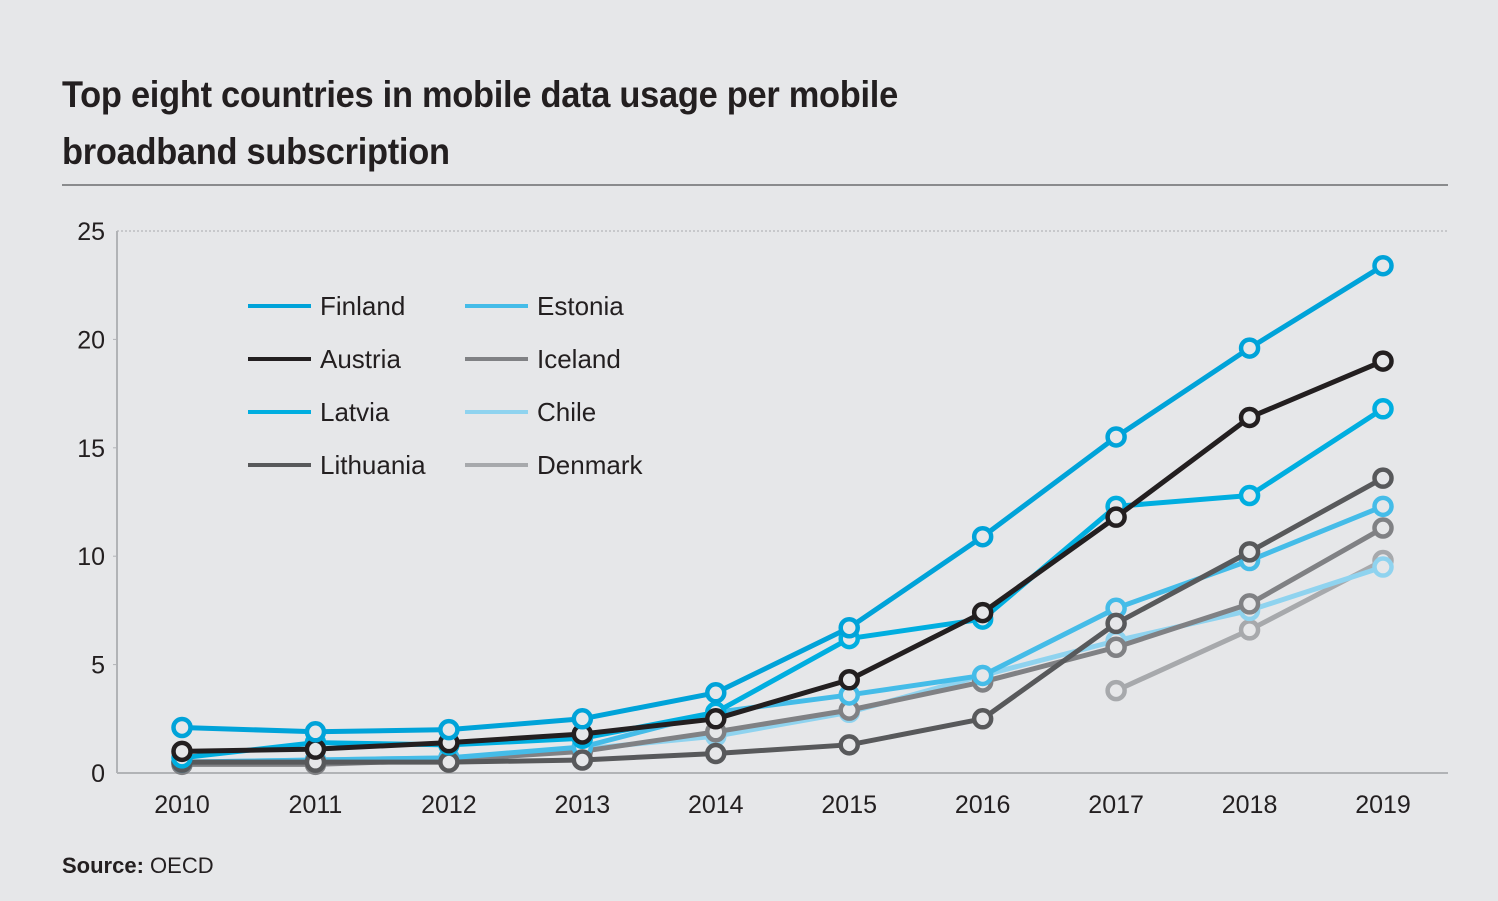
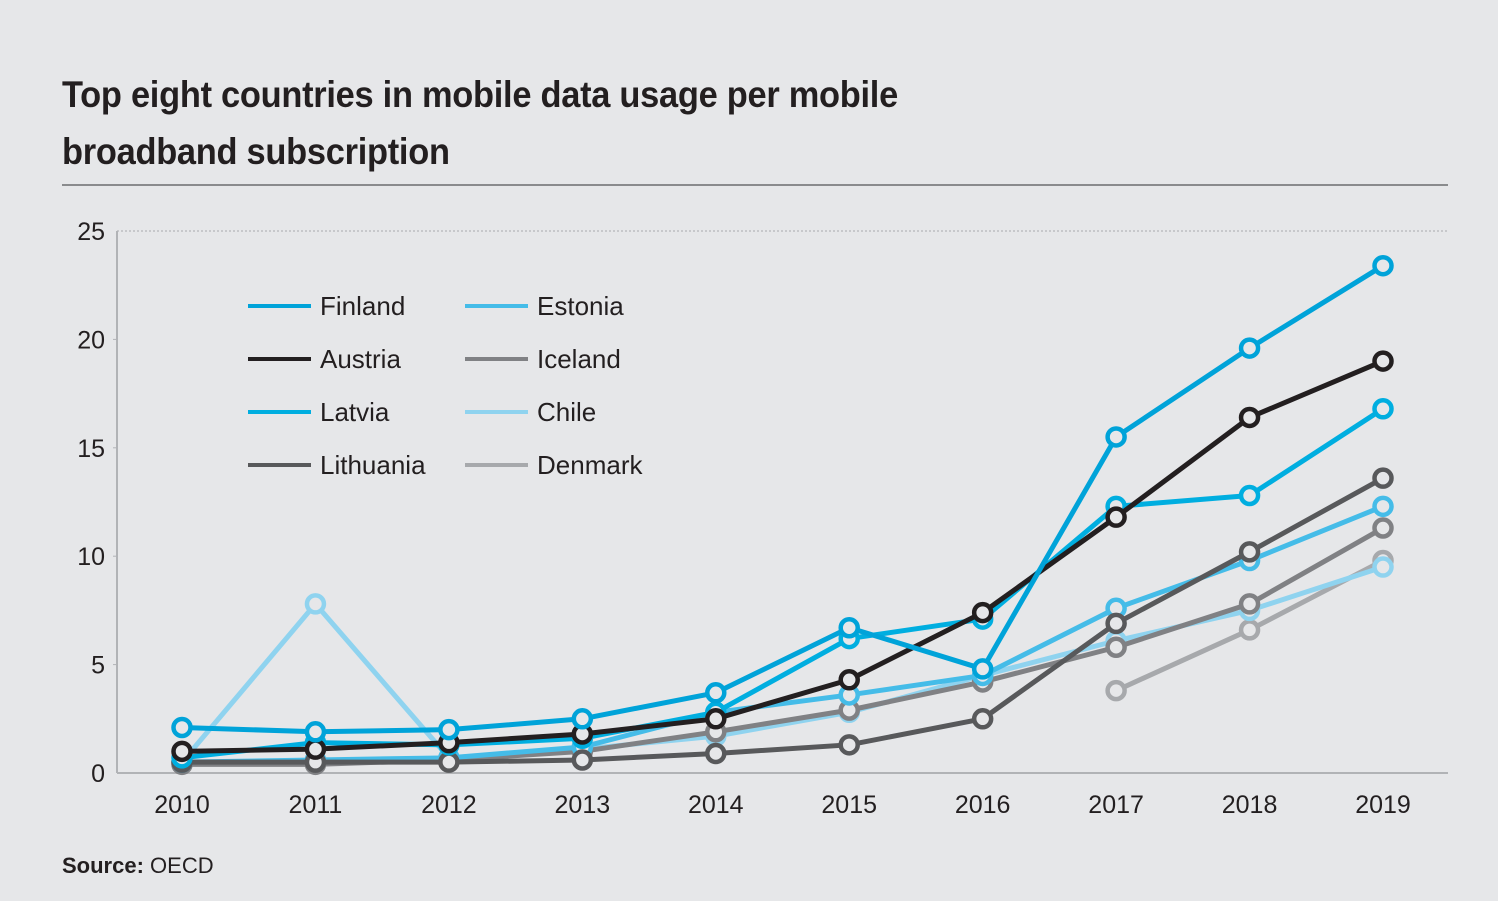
Chile/2011: 0.6 -> 7.8
Finland/2016: 10.9 -> 4.8
